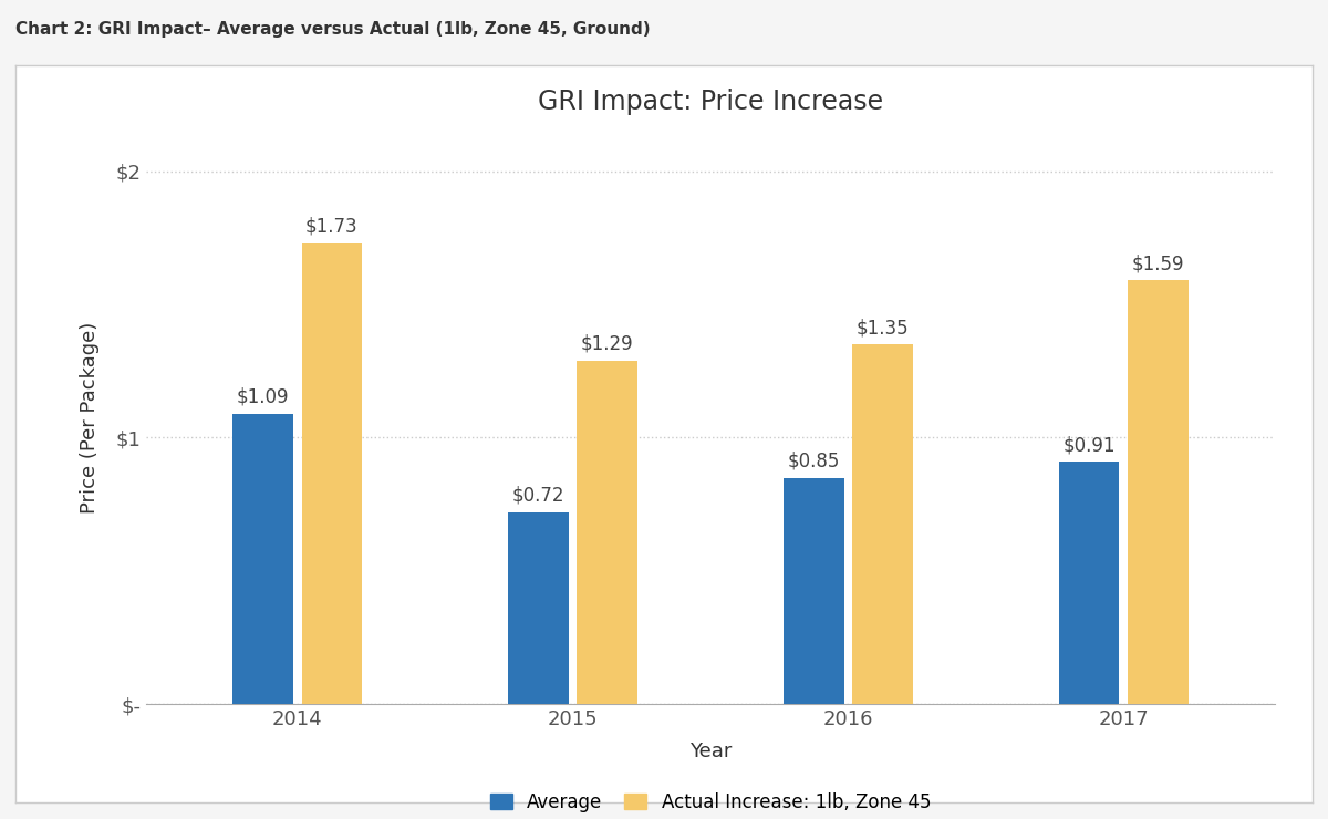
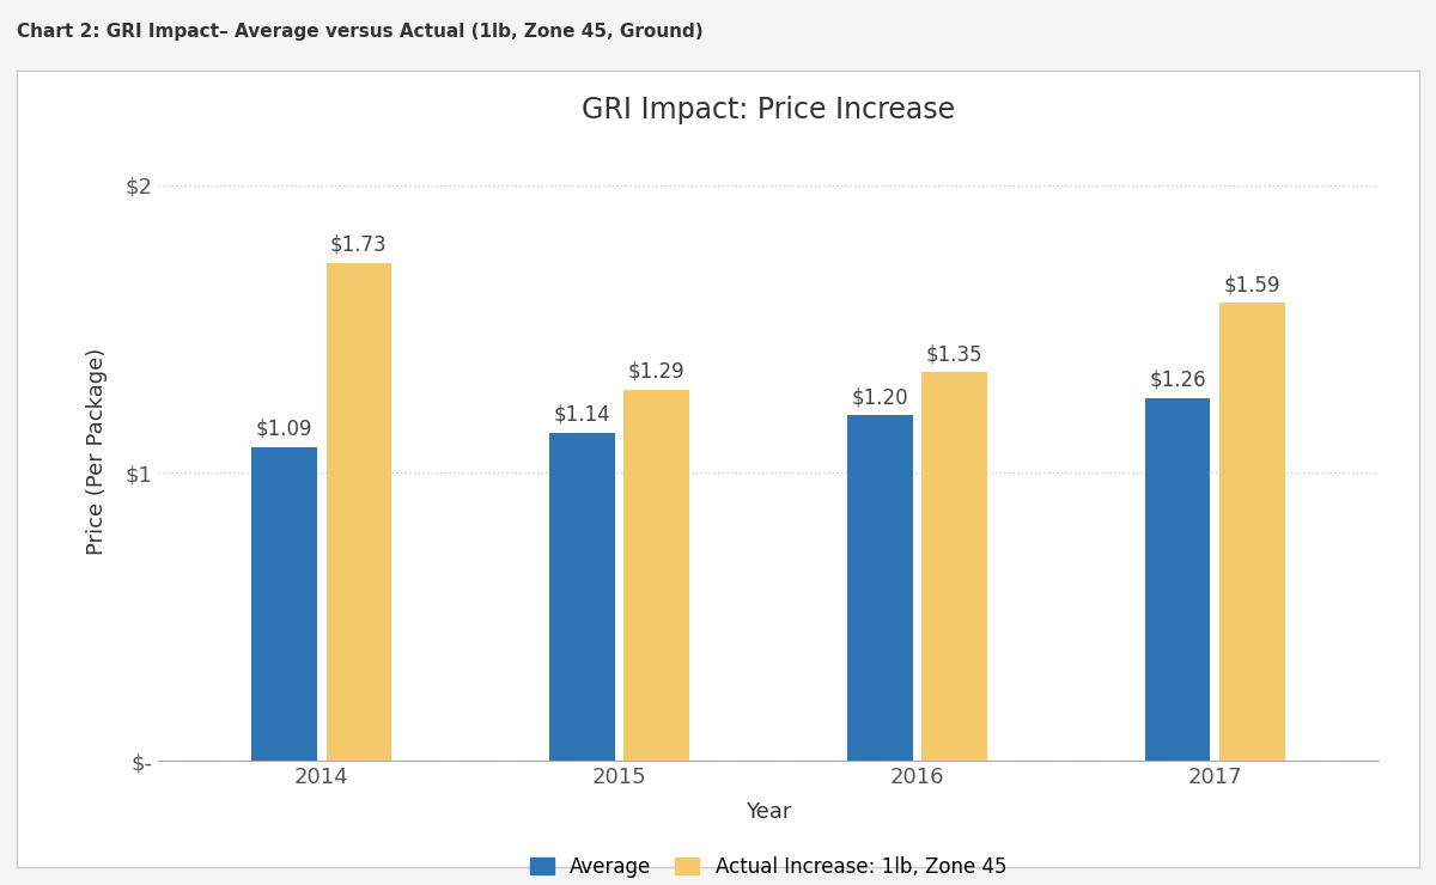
Average/2015: $0.72 -> $1.14
Average/2016: $0.85 -> $1.20
Average/2017: $0.91 -> $1.26
